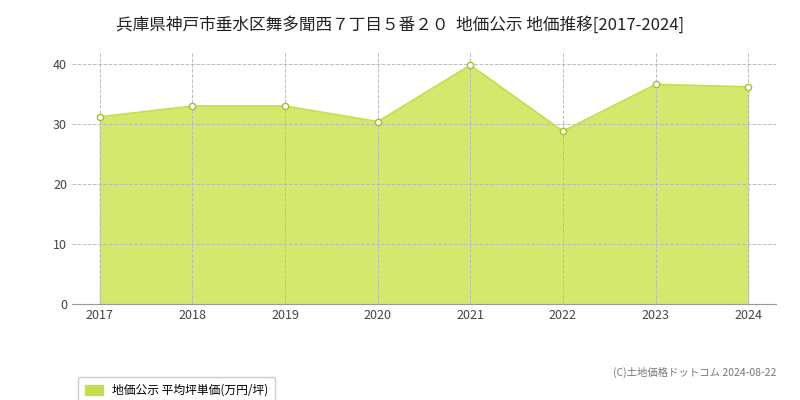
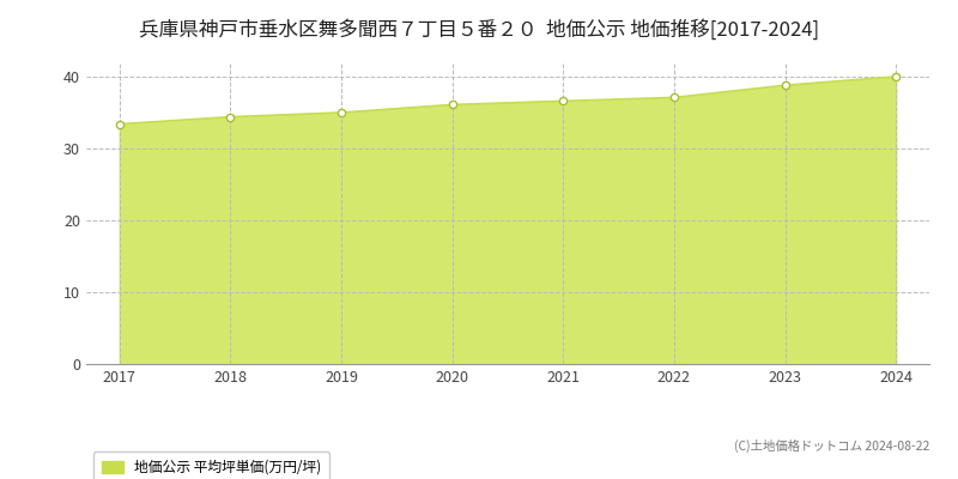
2017: 31.2 -> 33.4
2018: 33.0 -> 34.4
2019: 33.0 -> 35.0
2020: 30.4 -> 36.1
2021: 39.8 -> 36.6
2022: 28.8 -> 37.1
2023: 36.6 -> 38.8
2024: 36.2 -> 40.0
